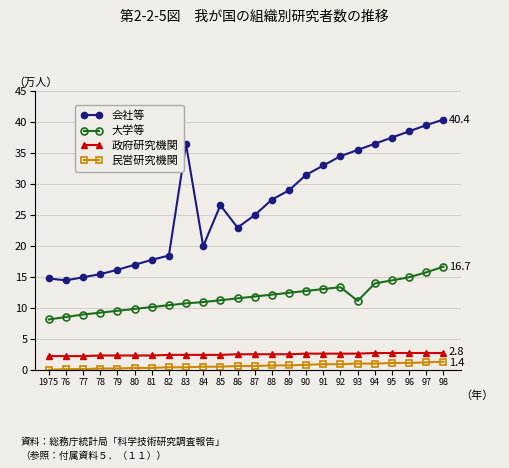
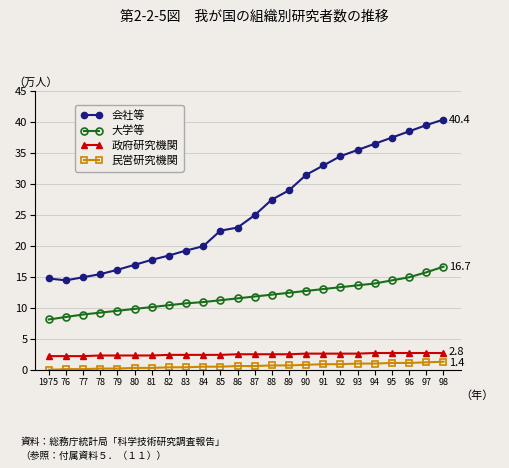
会社等/83: 36.4 -> 19.3
会社等/85: 26.6 -> 22.5
大学等/93: 11.2 -> 13.7
